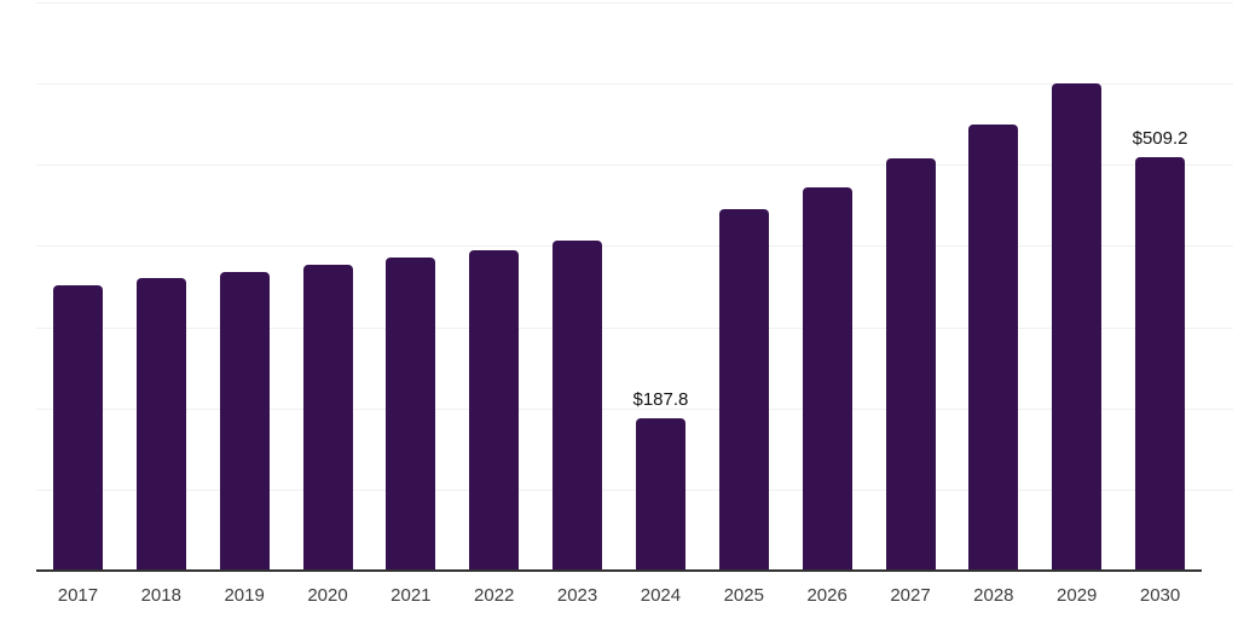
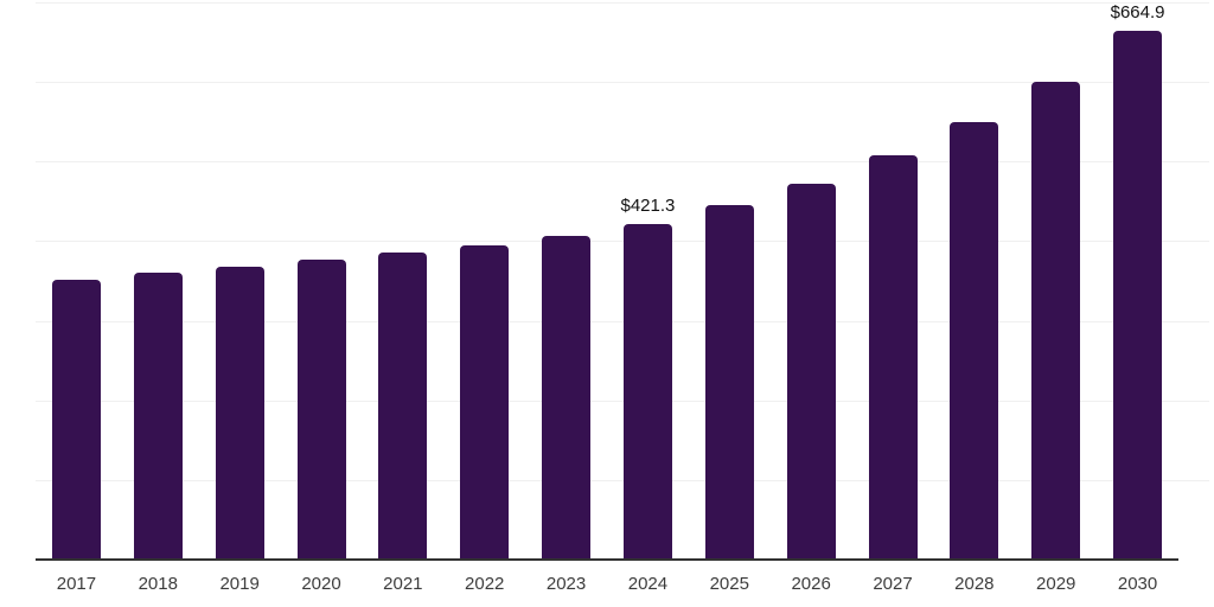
2024: $187.8 -> $421.3
2030: $509.2 -> $664.9
